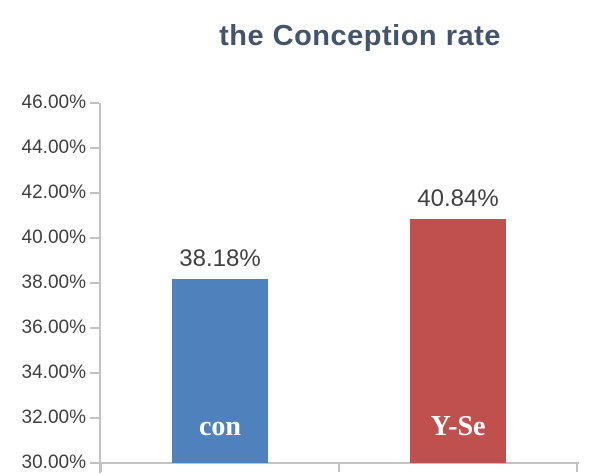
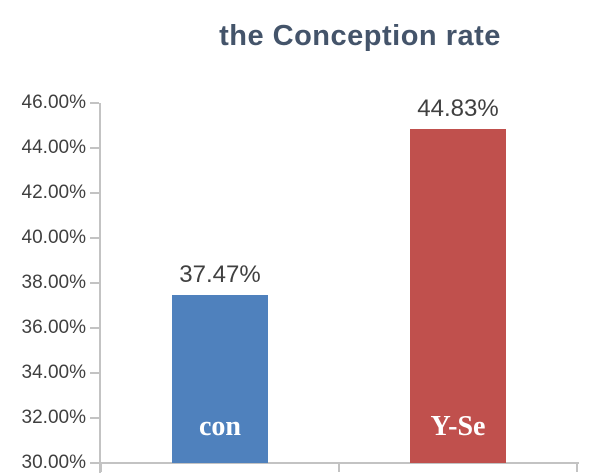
con: 38.18% -> 37.47%
Y-Se: 40.84% -> 44.83%
